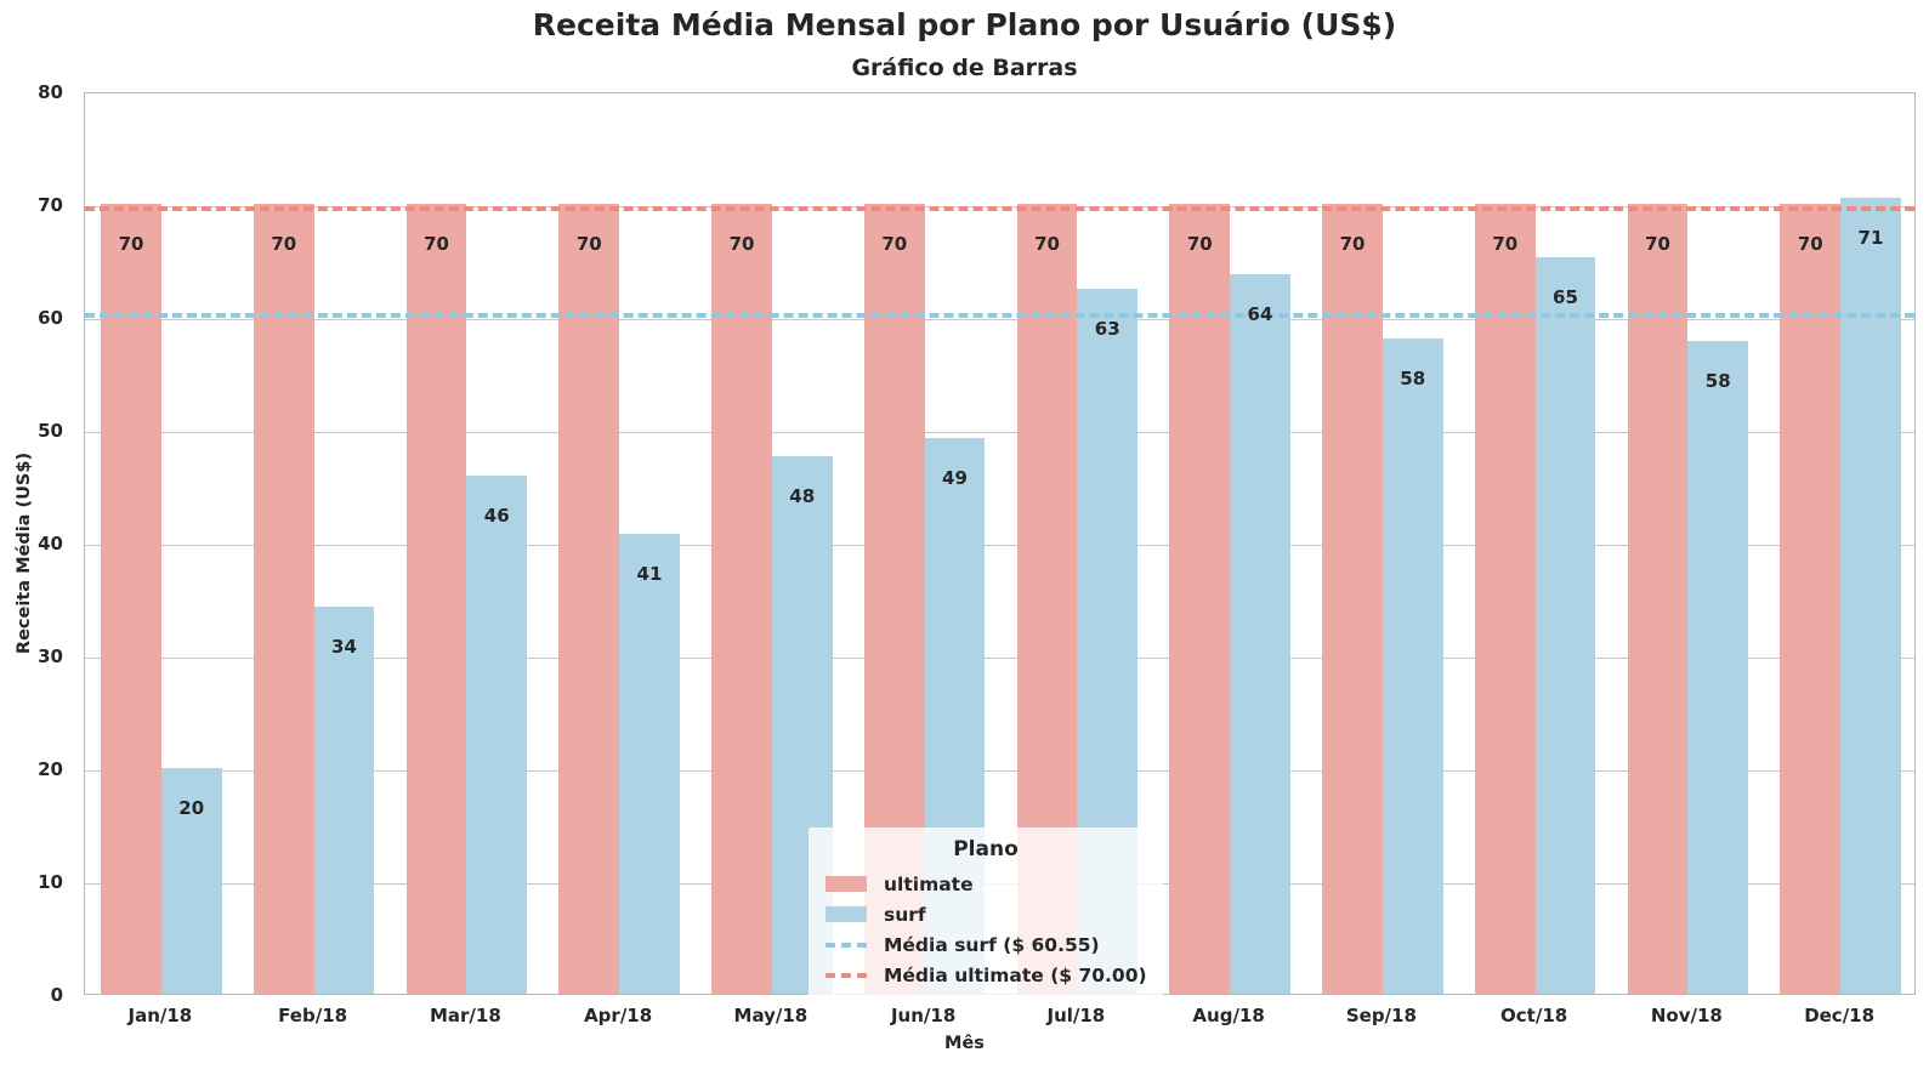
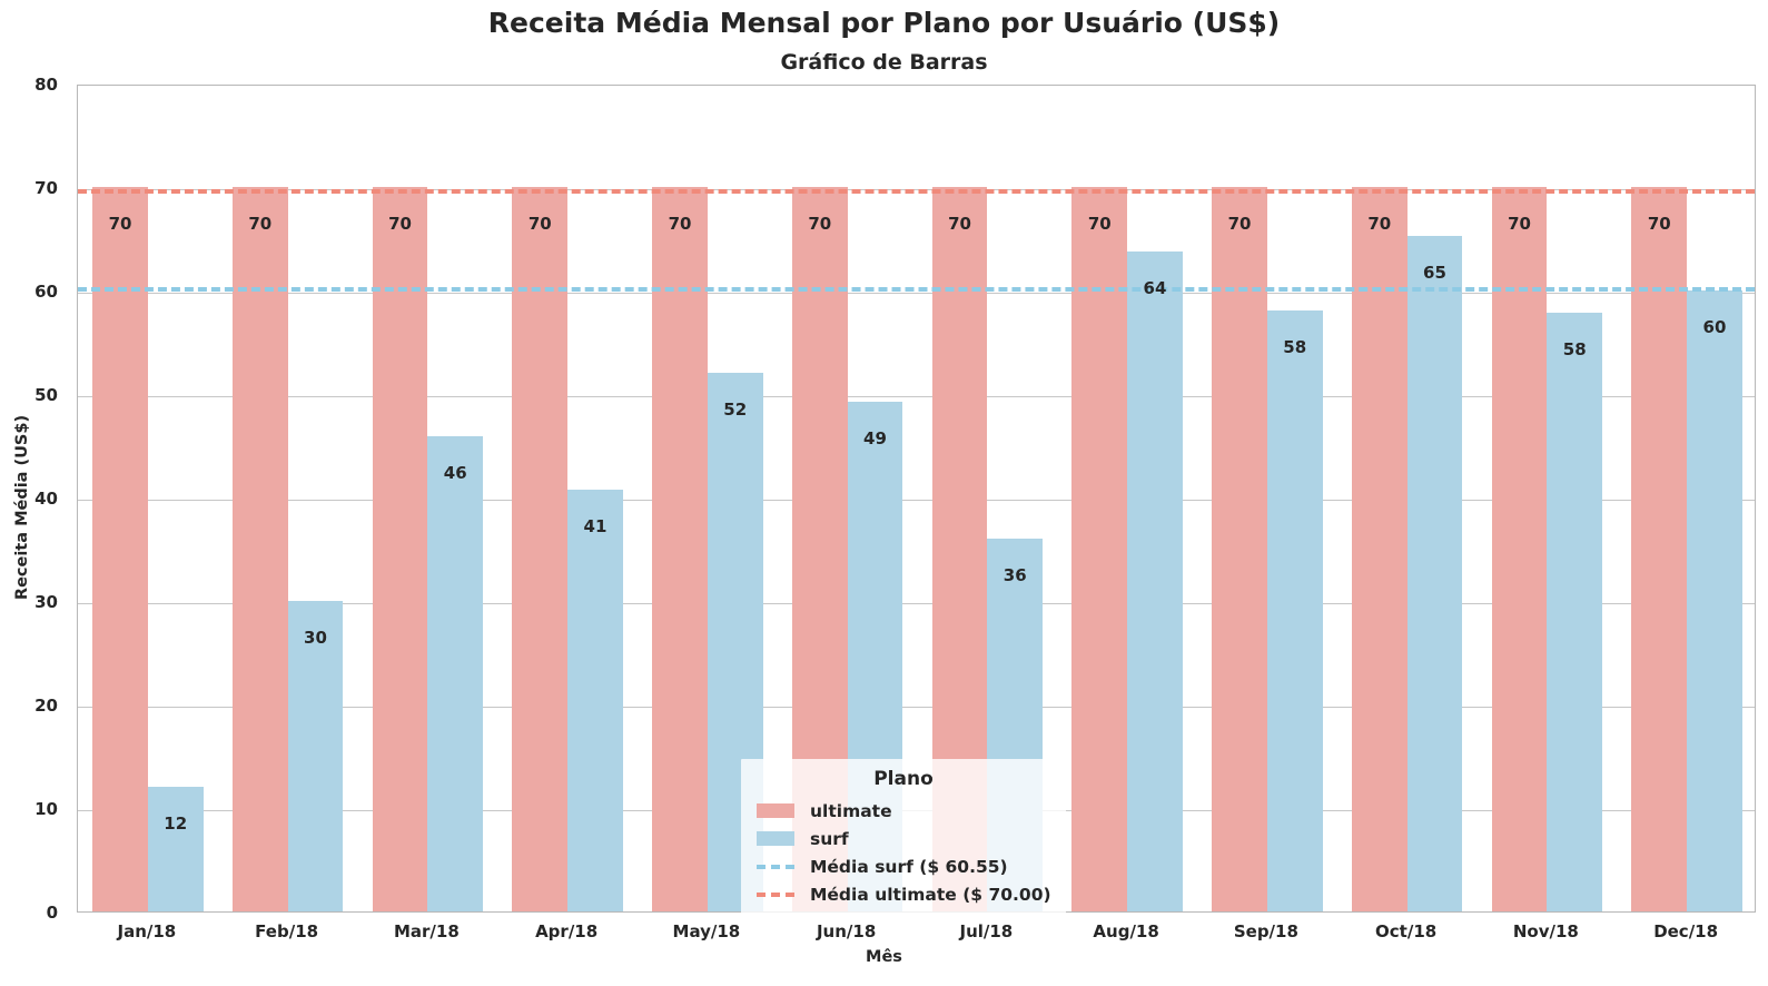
surf/Jan/18: 20 -> 12
surf/Feb/18: 34 -> 30
surf/May/18: 48 -> 52
surf/Jul/18: 63 -> 36
surf/Dec/18: 71 -> 60
